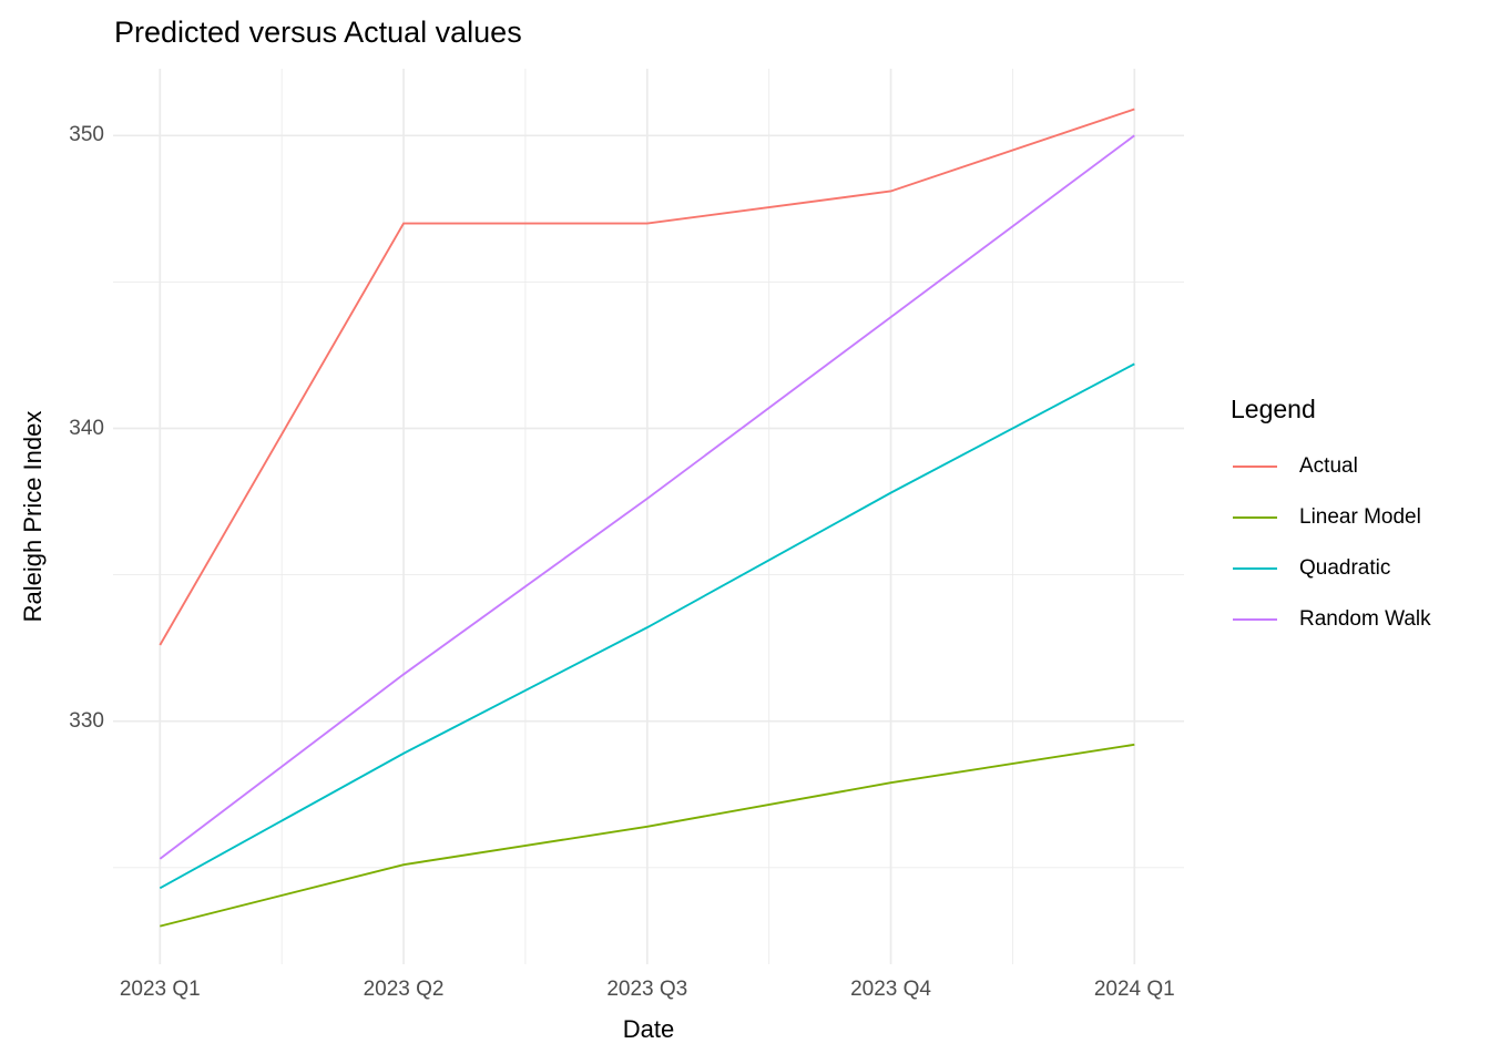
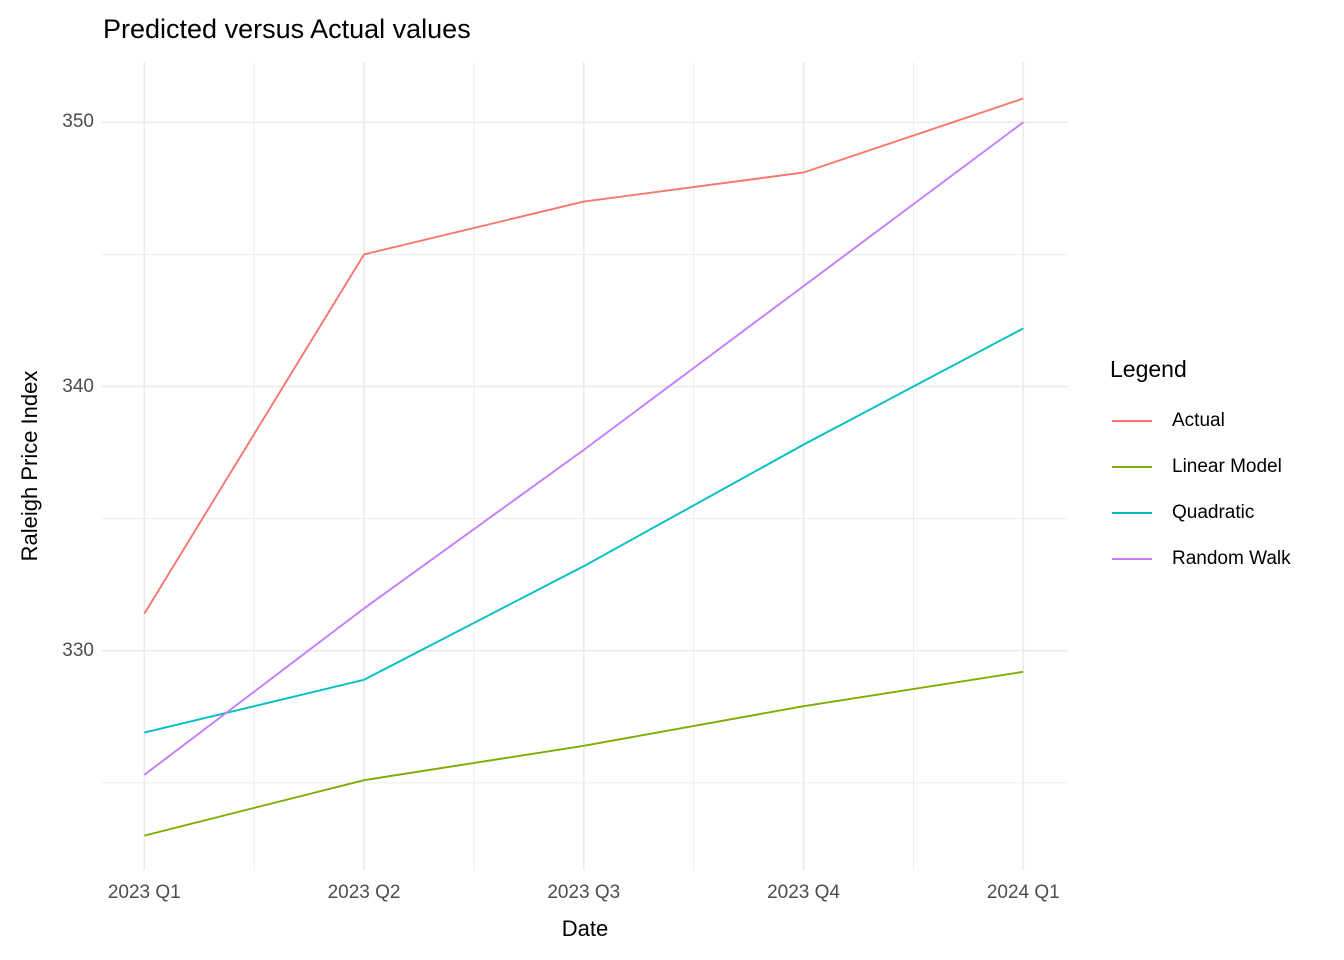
Actual/2023 Q1: 332.6 -> 331.4
Quadratic/2023 Q1: 324.3 -> 326.9
Actual/2023 Q2: 347.0 -> 345.0
